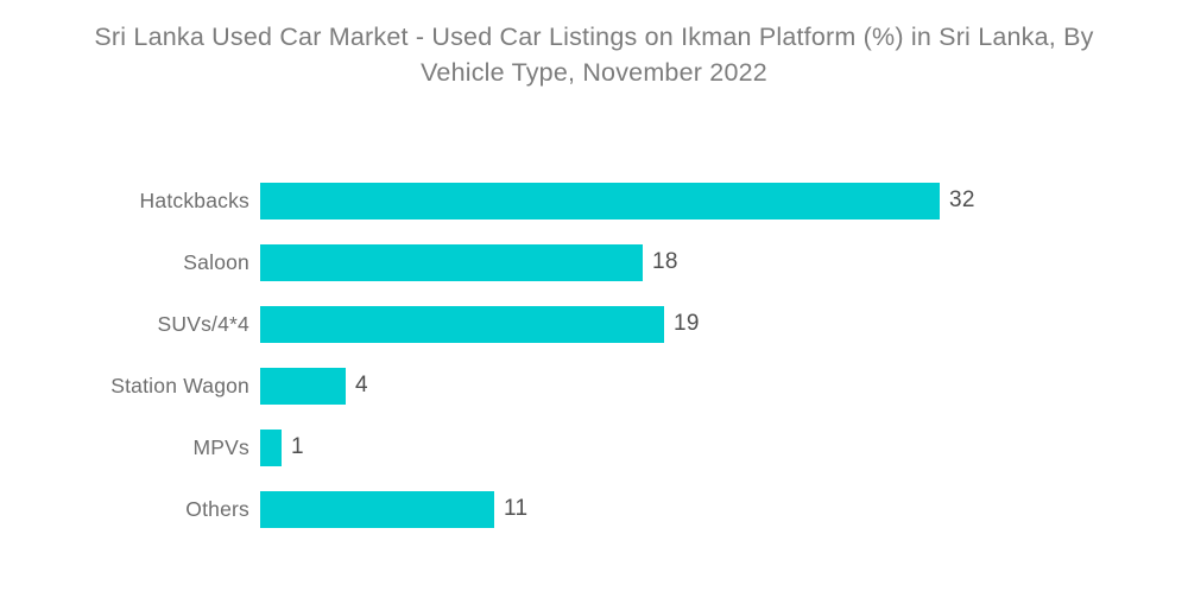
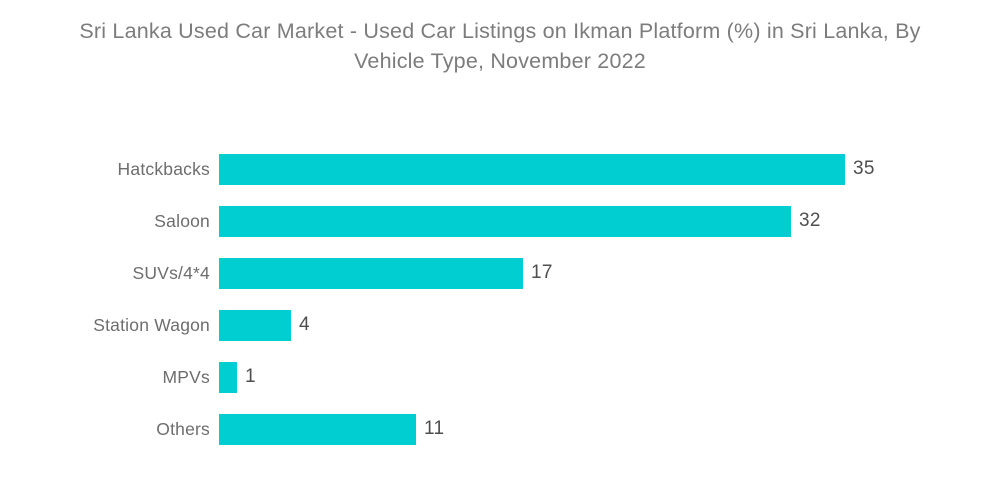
Hatckbacks: 32 -> 35
Saloon: 18 -> 32
SUVs/4*4: 19 -> 17
